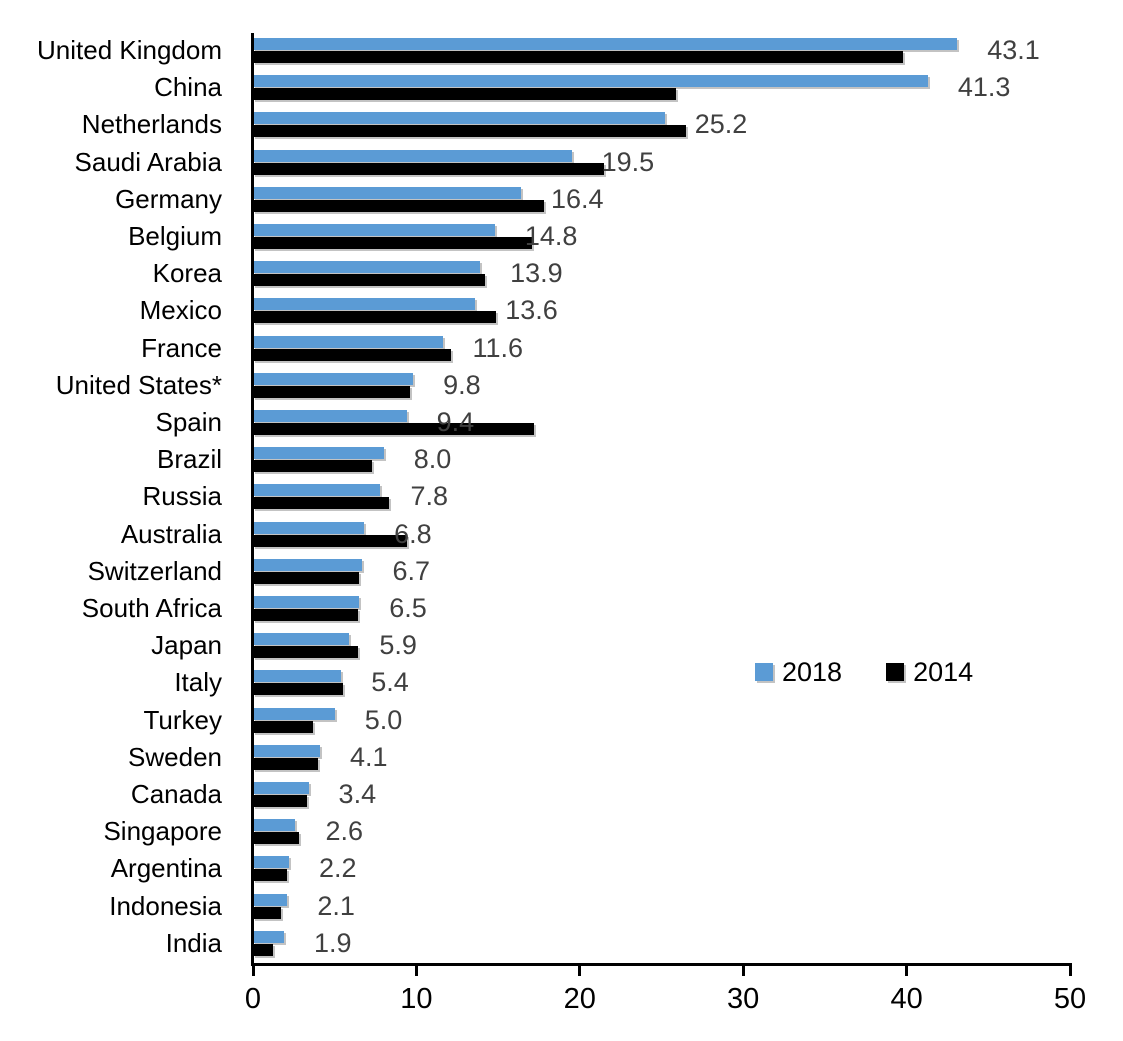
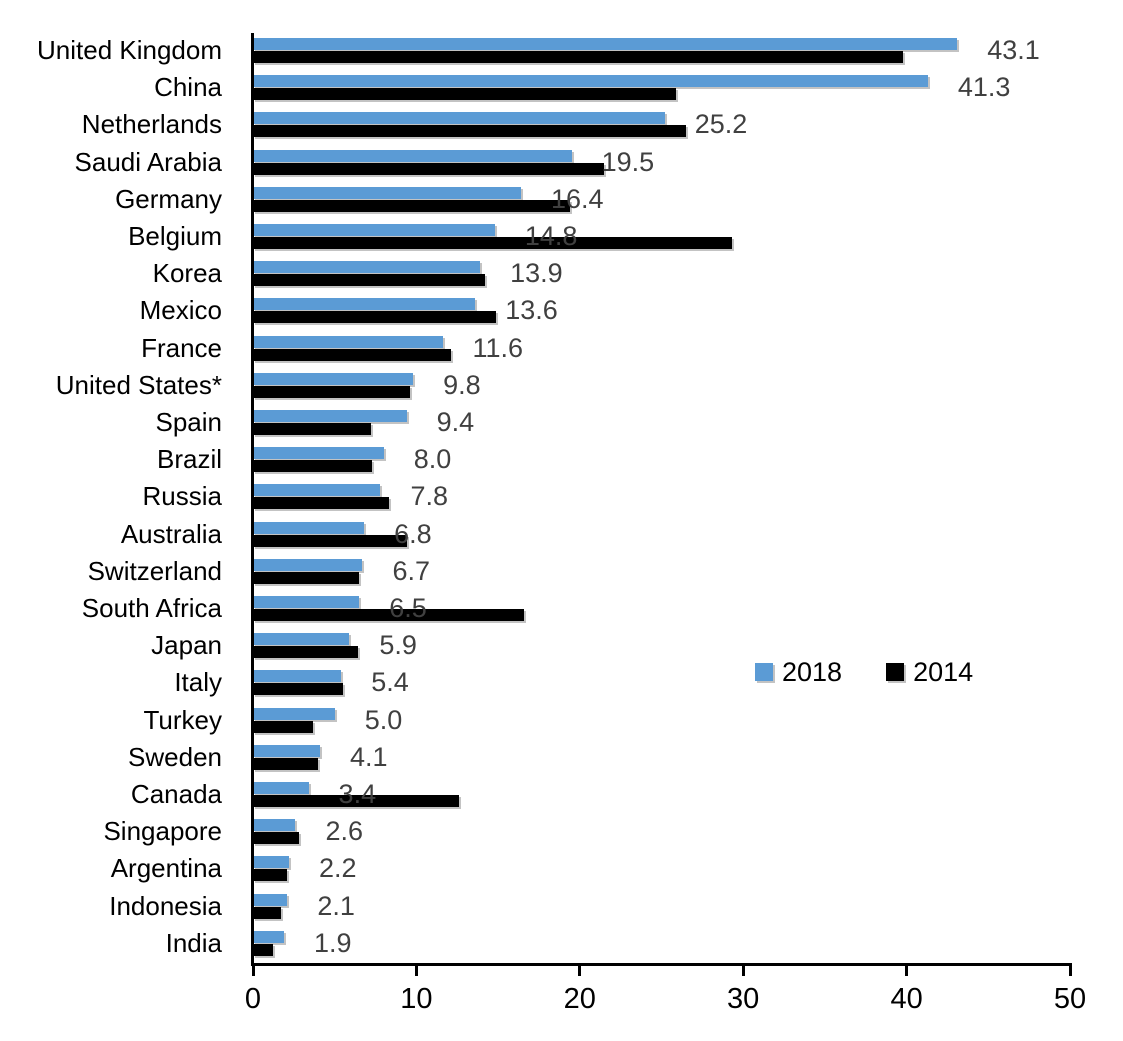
2014/Germany: 17.8 -> 19.4
2014/Belgium: 17.1 -> 29.3
2014/Spain: 17.2 -> 7.2
2014/South Africa: 6.4 -> 16.6
2014/Canada: 3.3 -> 12.6
